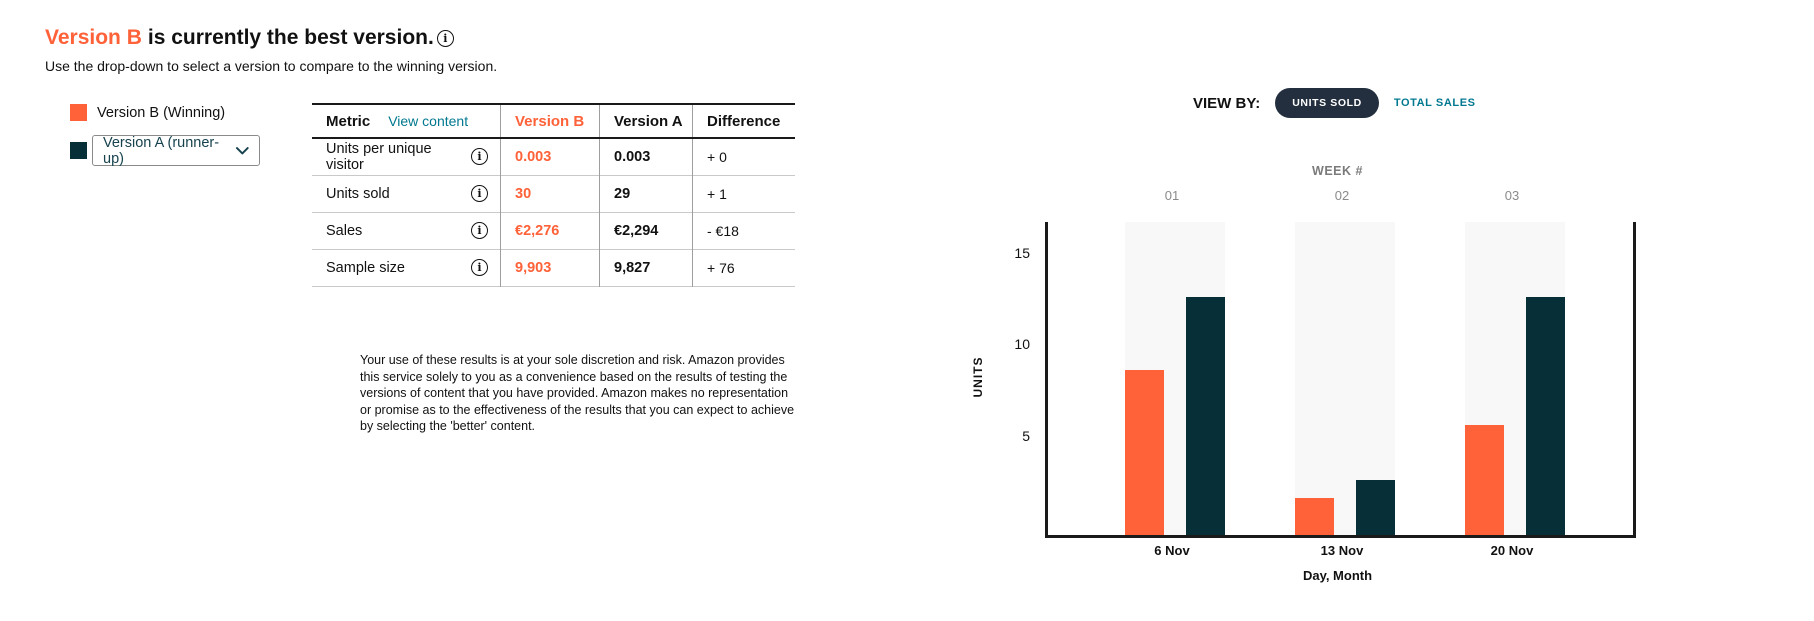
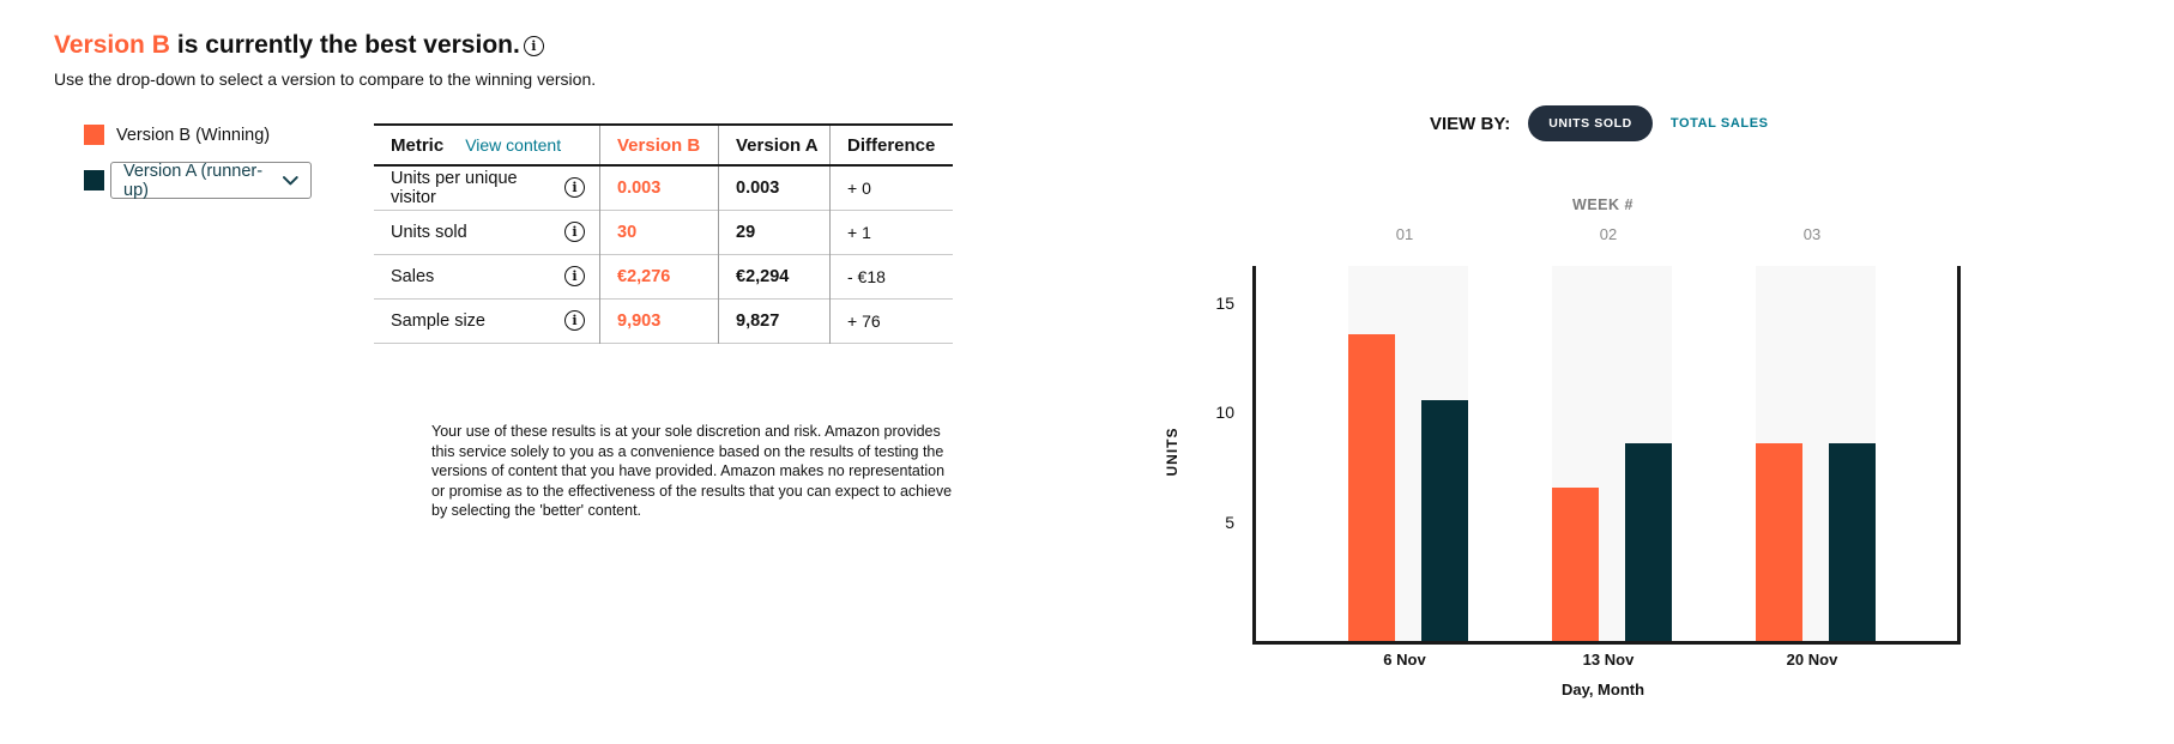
Version B (Winning)/6 Nov: 9 -> 14
Version A (runner-up)/6 Nov: 13 -> 11
Version B (Winning)/13 Nov: 2 -> 7
Version A (runner-up)/13 Nov: 3 -> 9
Version B (Winning)/20 Nov: 6 -> 9
Version A (runner-up)/20 Nov: 13 -> 9
